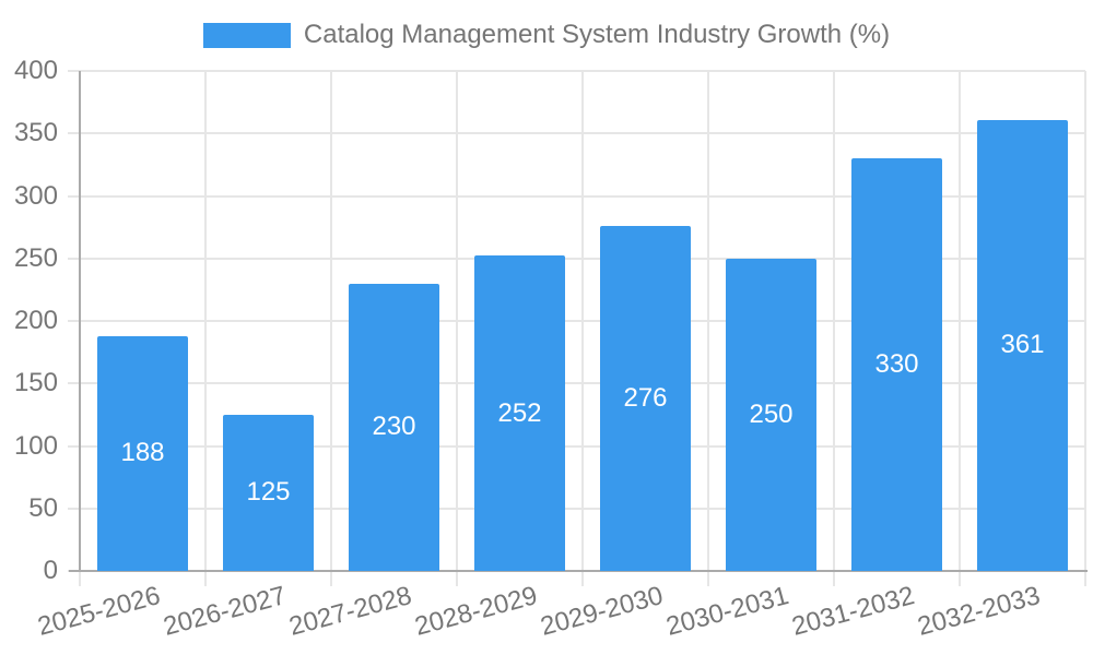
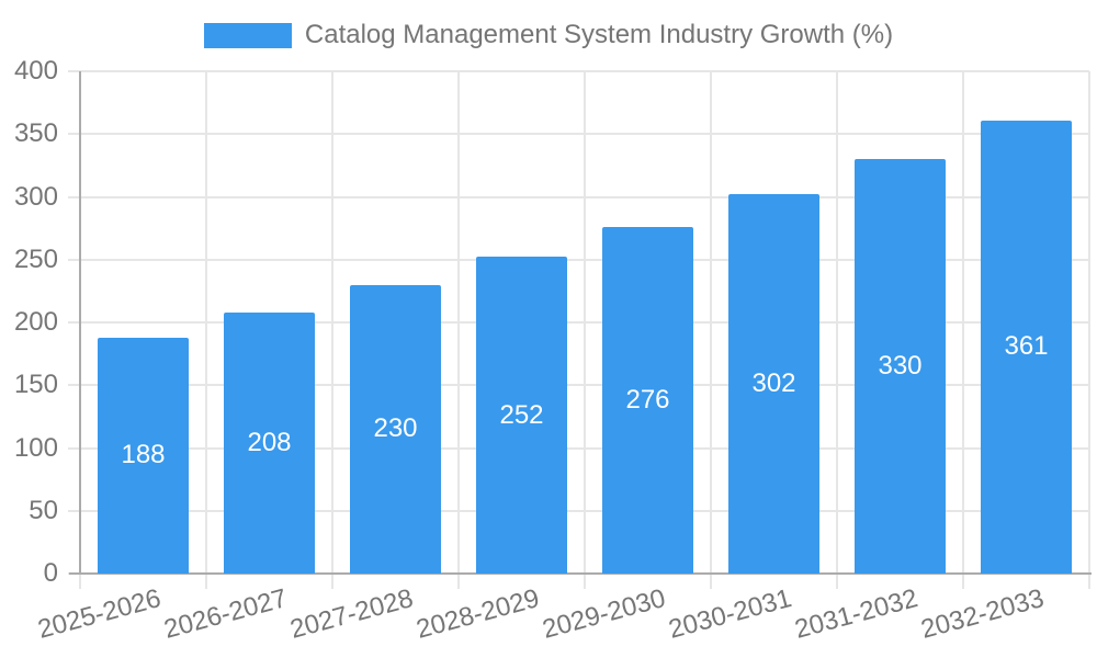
2026-2027: 125 -> 208
2030-2031: 250 -> 302
